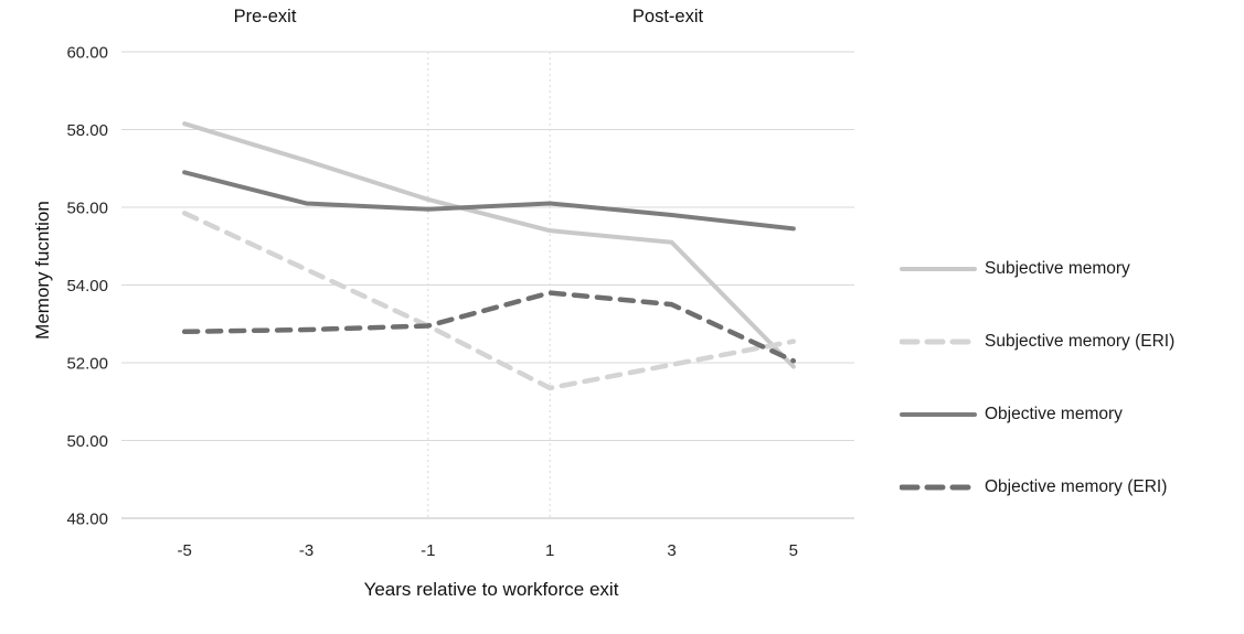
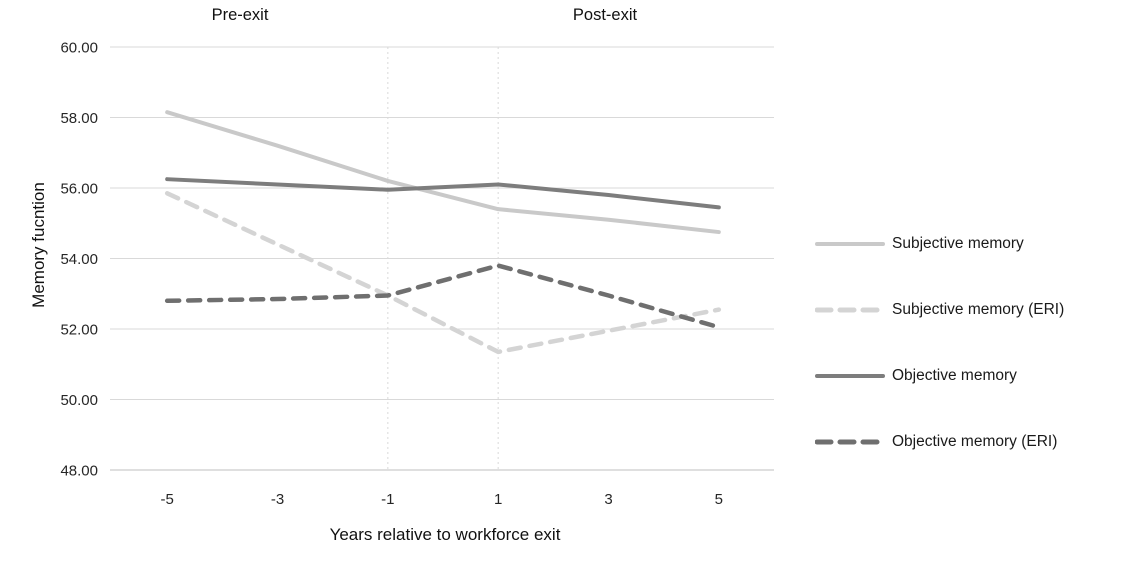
Objective memory/-5: 56.9 -> 56.2
Objective memory (ERI)/3: 53.5 -> 53.0
Subjective memory/5: 51.9 -> 54.8
